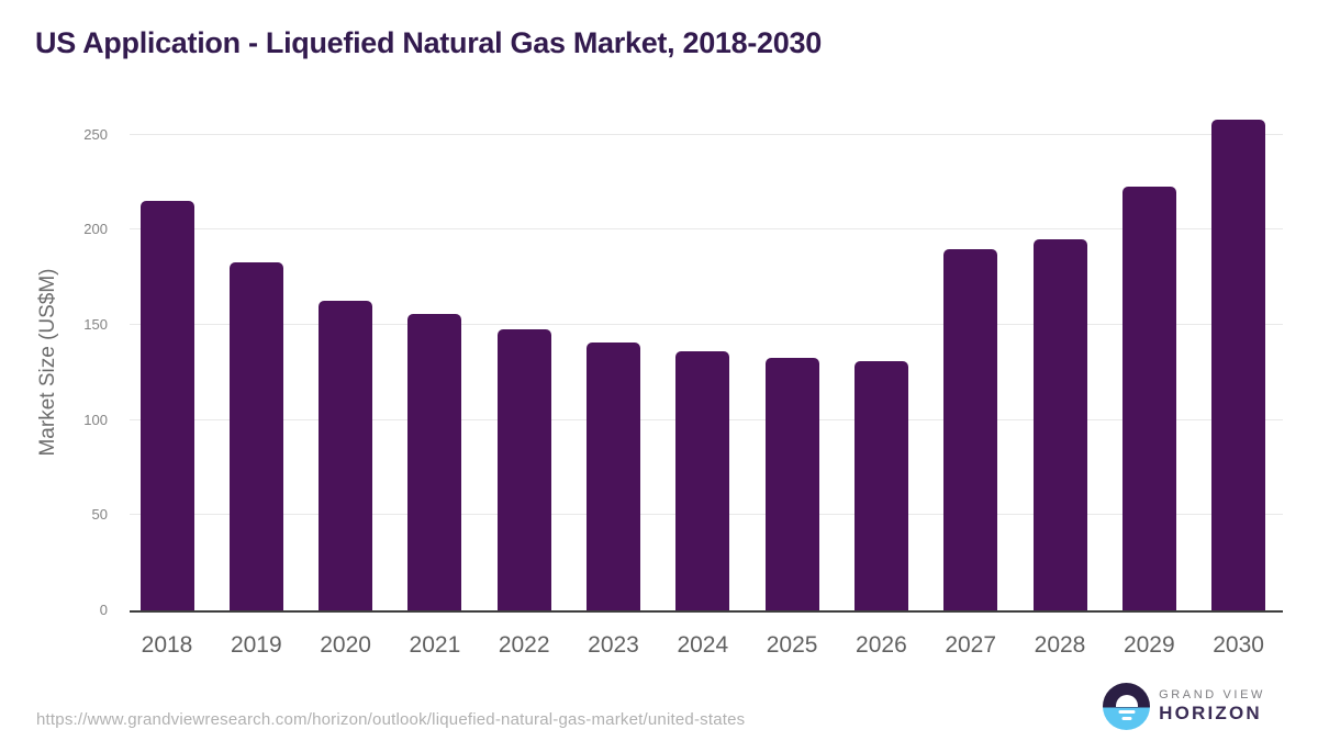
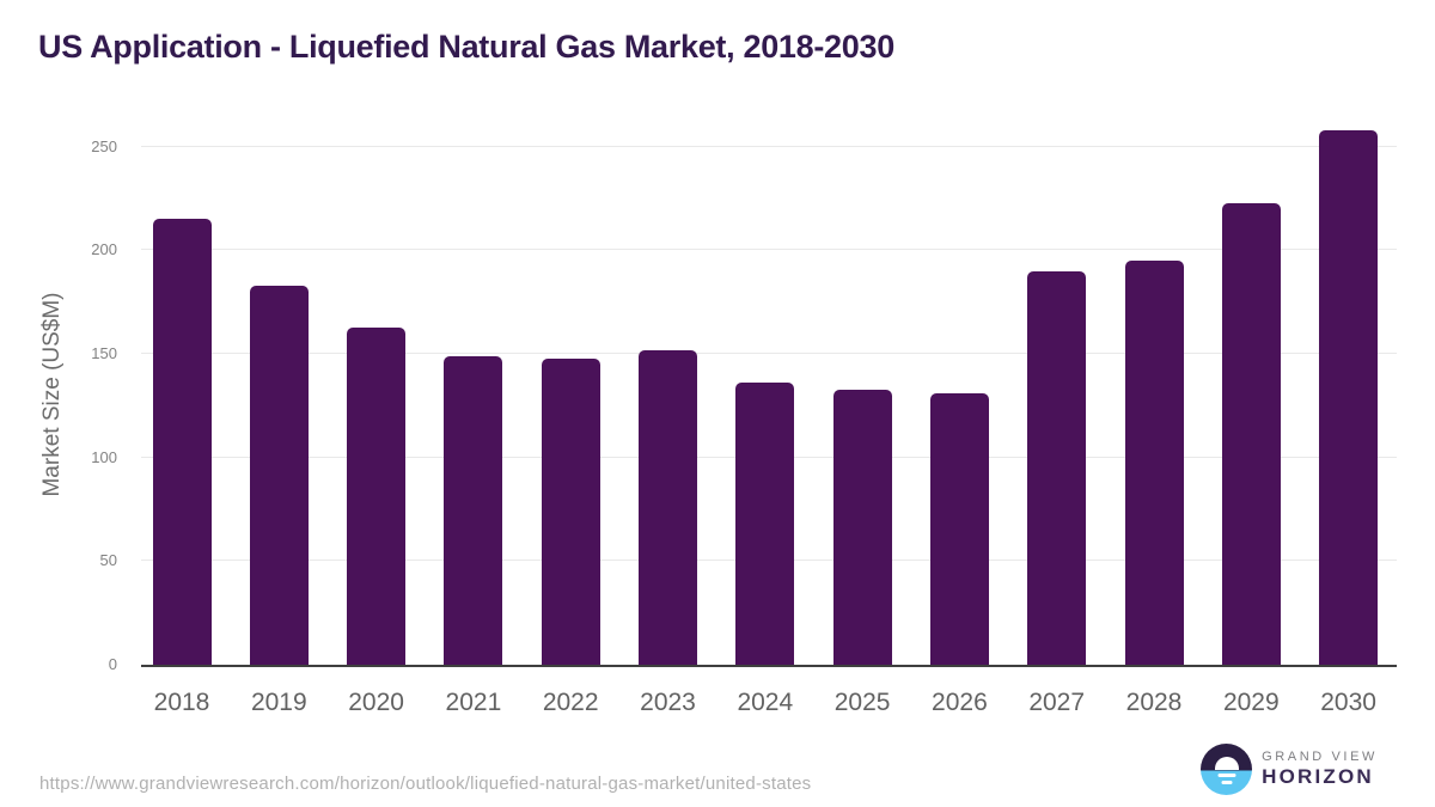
2021: 156 -> 149
2023: 141 -> 152
